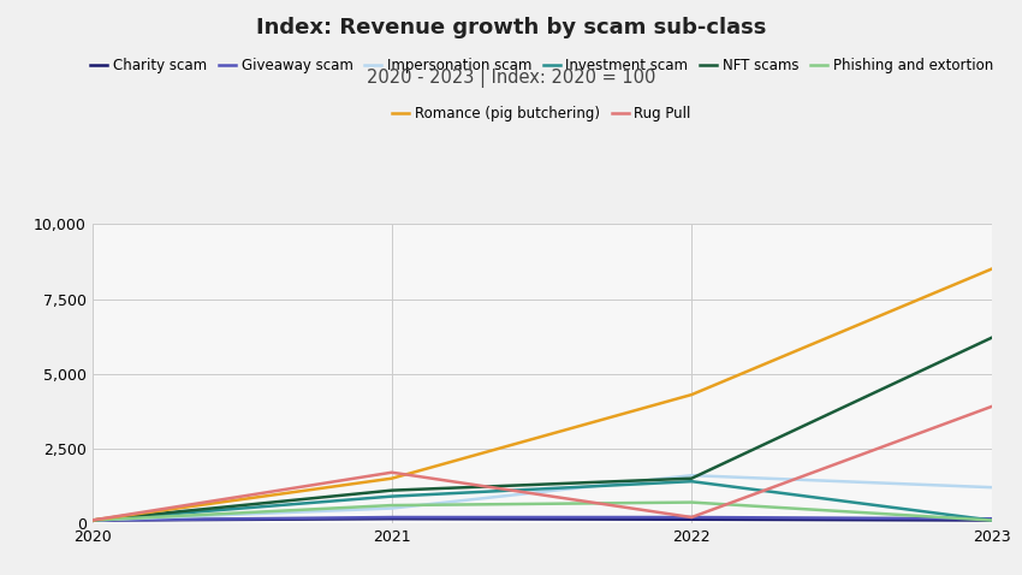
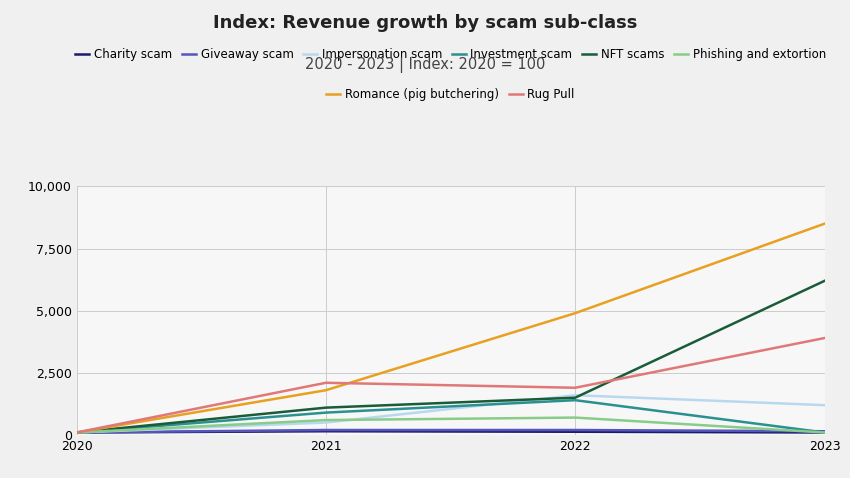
Romance (pig butchering)/2021: 1,500 -> 1,800
Rug Pull/2021: 1,700 -> 2,100
Romance (pig butchering)/2022: 4,300 -> 4,900
Rug Pull/2022: 200 -> 1,900
